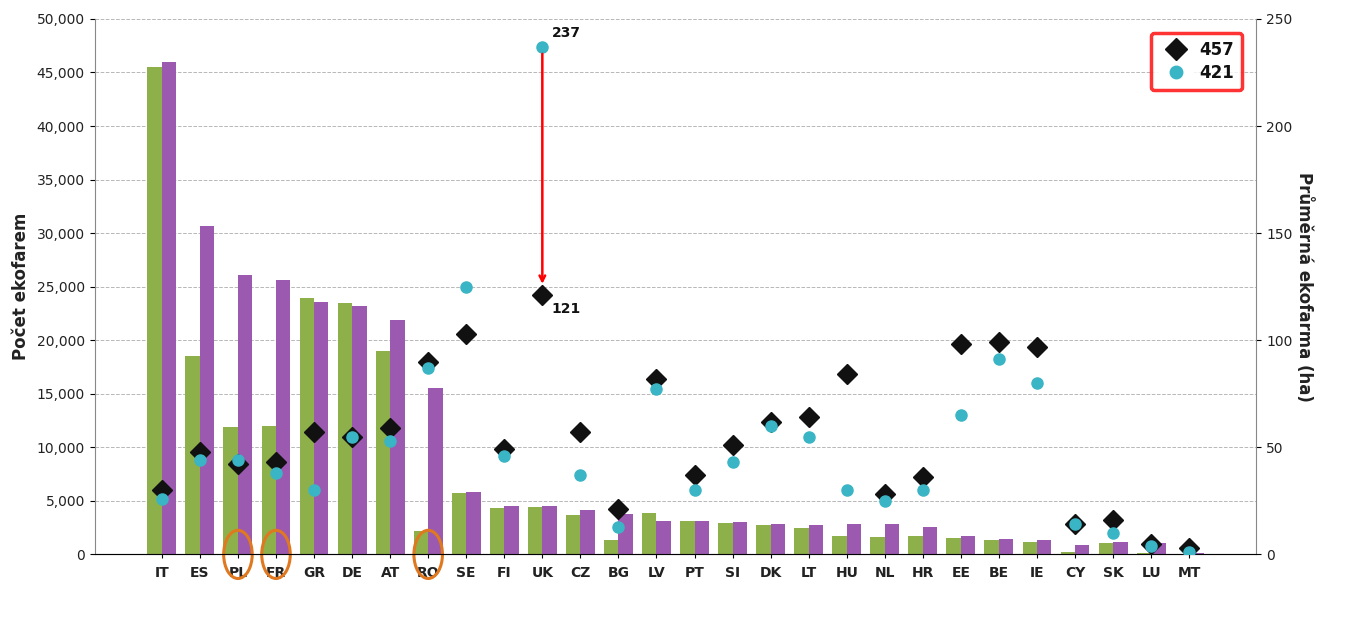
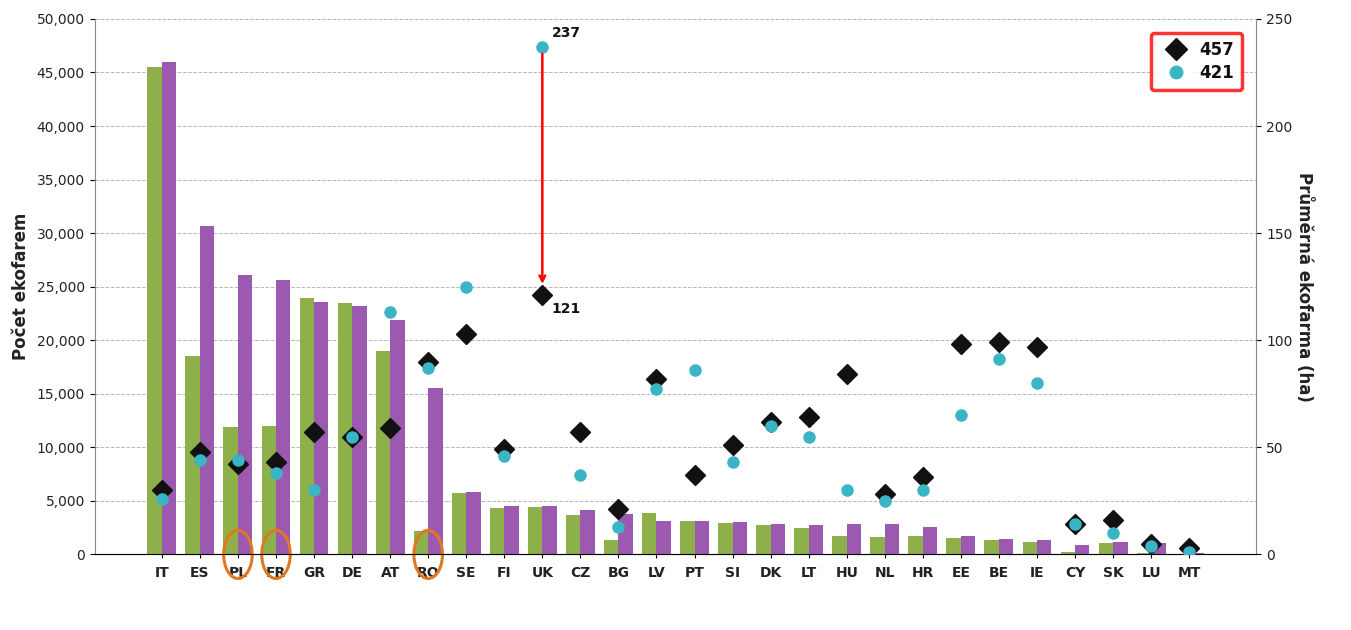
421/AT: 53 -> 113
421/PT: 30 -> 86
